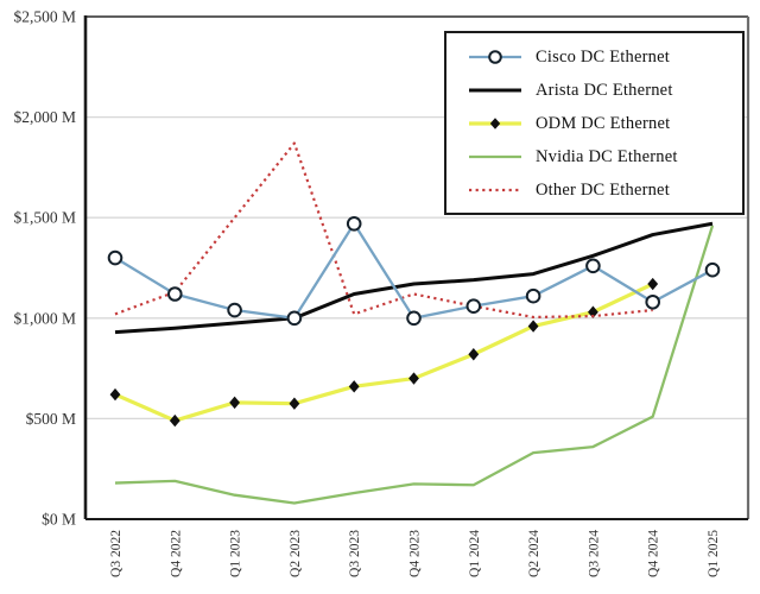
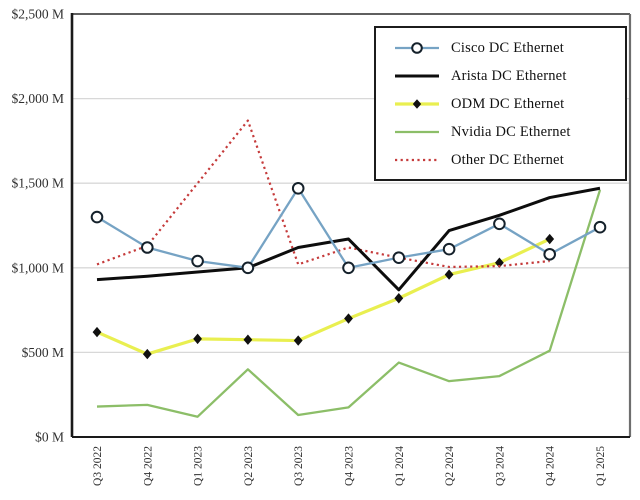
Nvidia DC Ethernet/Q2 2023: $80M -> $400M
ODM DC Ethernet/Q3 2023: $660M -> $570M
Arista DC Ethernet/Q1 2024: $1190M -> $870M
Nvidia DC Ethernet/Q1 2024: $170M -> $440M
